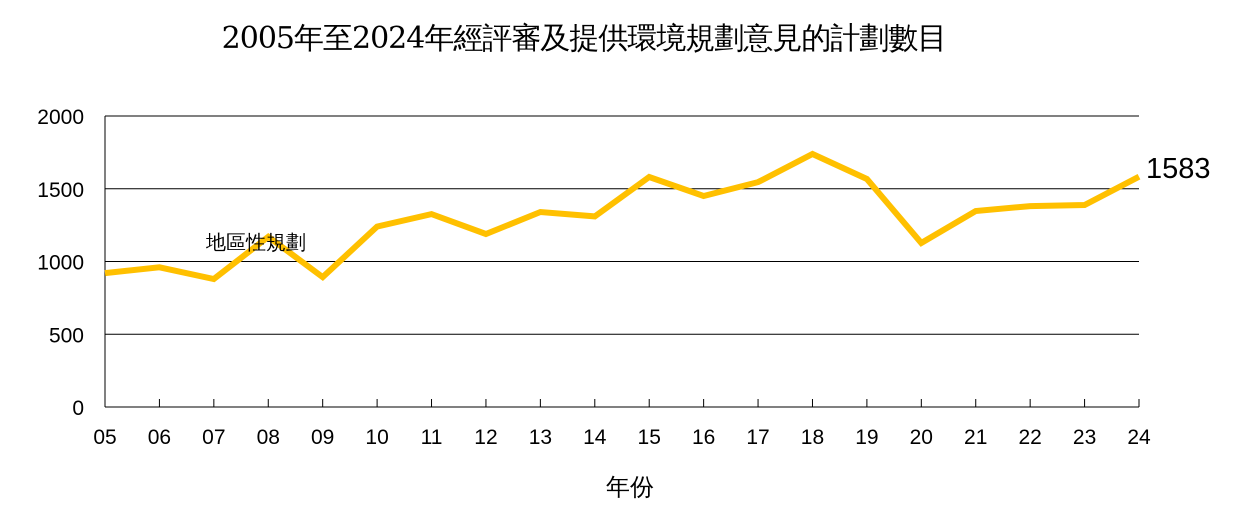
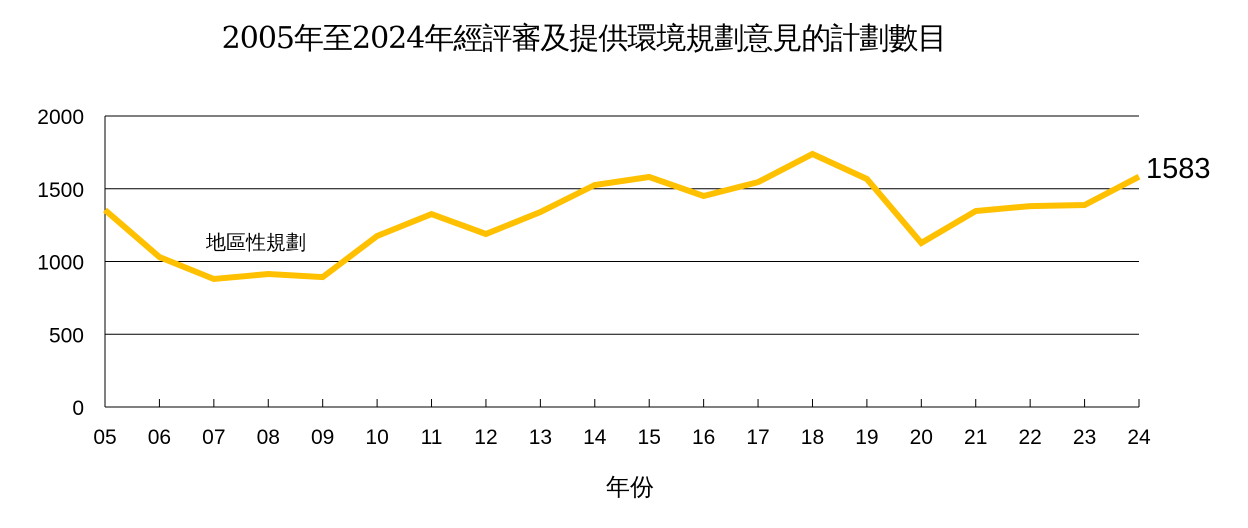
05: 920 -> 1350
06: 960 -> 1030
08: 1170 -> 910
10: 1240 -> 1180
14: 1310 -> 1530
